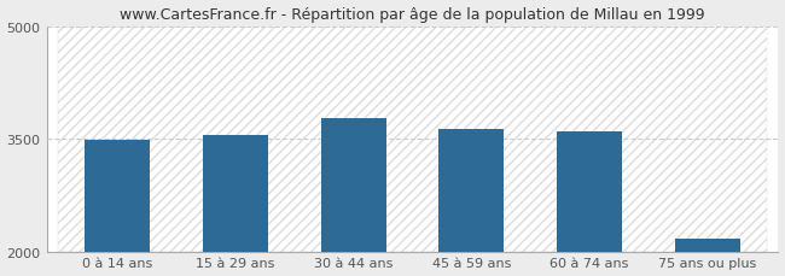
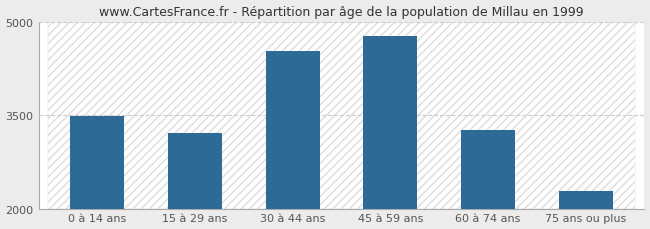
15 à 29 ans: 3540 -> 3220
30 à 44 ans: 3780 -> 4520
45 à 59 ans: 3630 -> 4760
60 à 74 ans: 3590 -> 3260
75 ans ou plus: 2180 -> 2280
